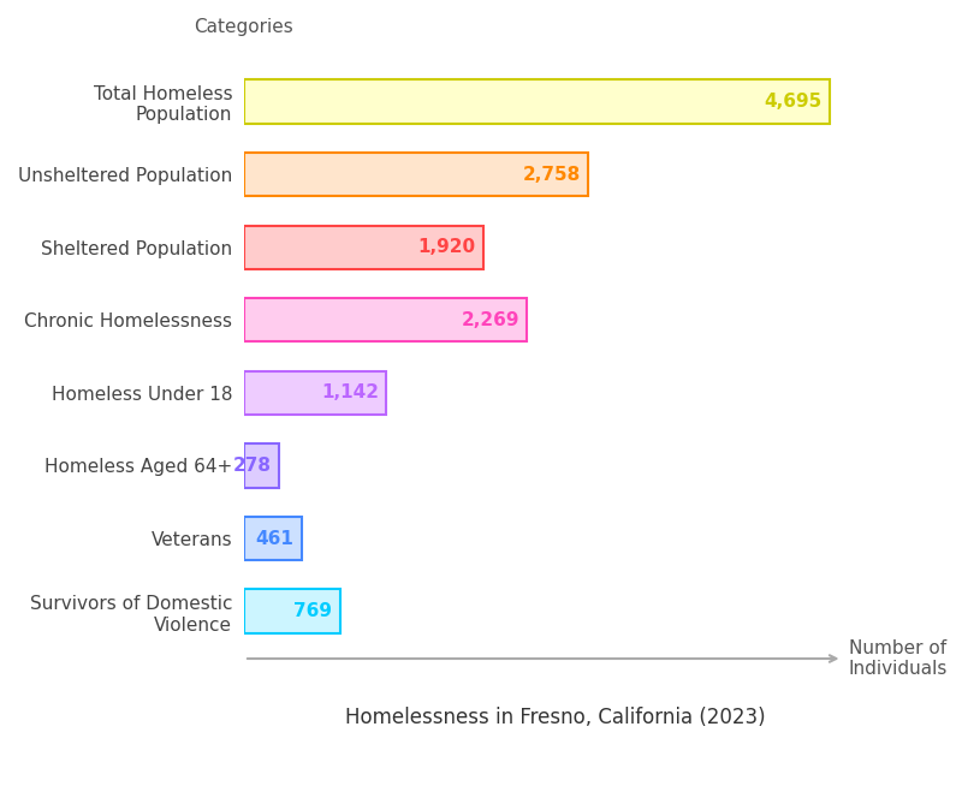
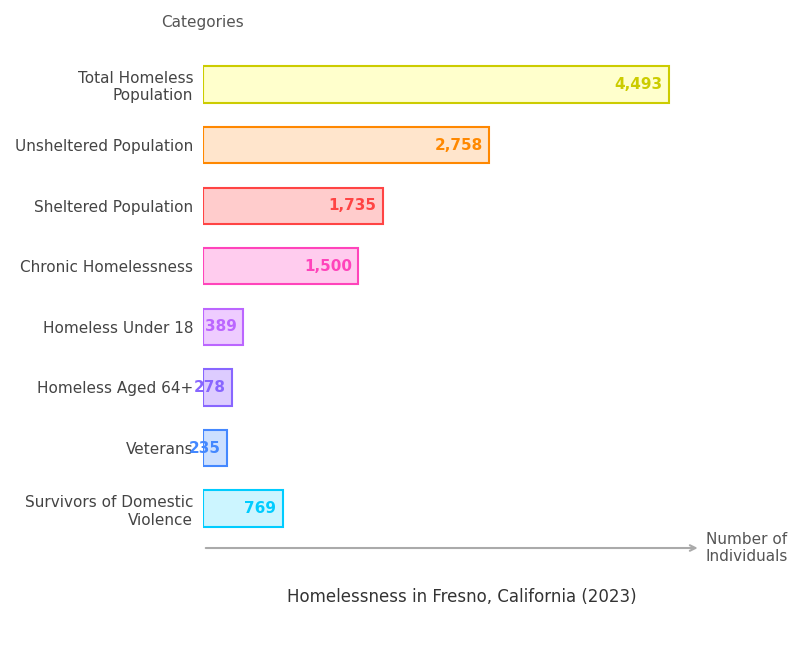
Total Homeless Population: 4,695 -> 4,493
Sheltered Population: 1,920 -> 1,735
Chronic Homelessness: 2,269 -> 1,500
Homeless Under 18: 1,142 -> 389
Veterans: 461 -> 235
